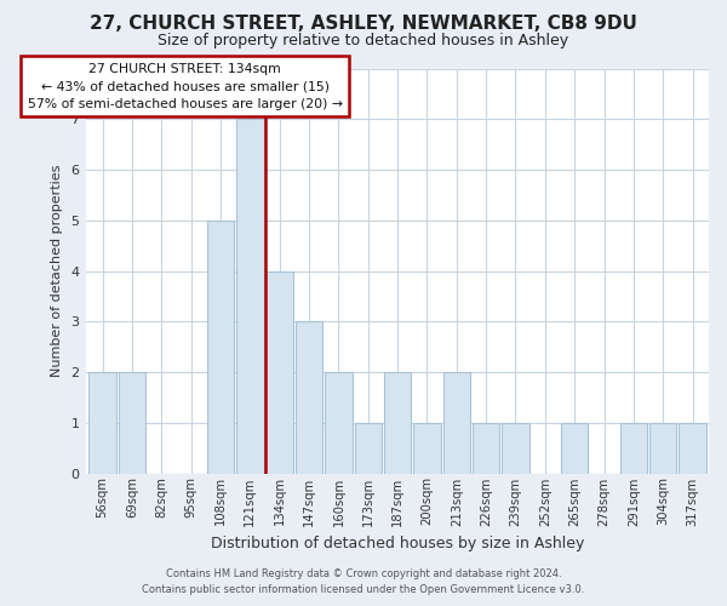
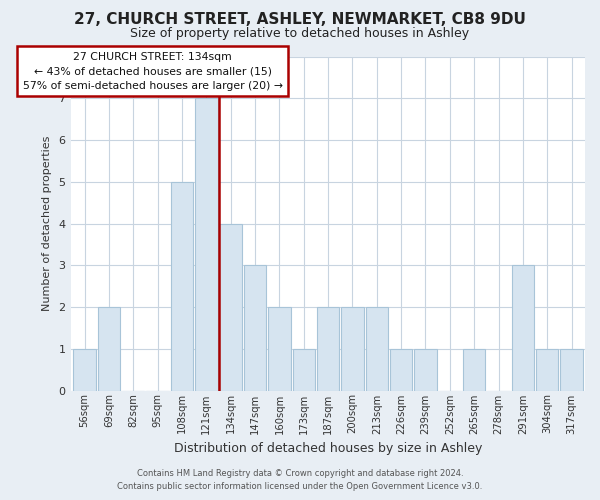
56sqm: 2 -> 1
200sqm: 1 -> 2
291sqm: 1 -> 3
